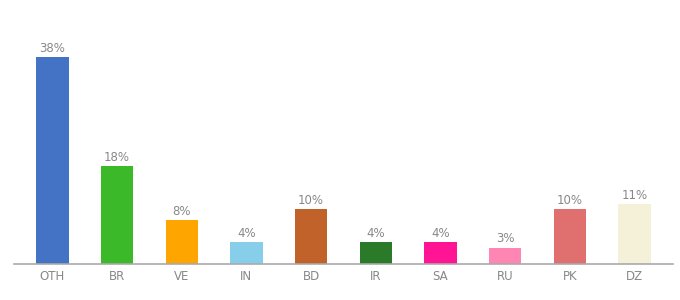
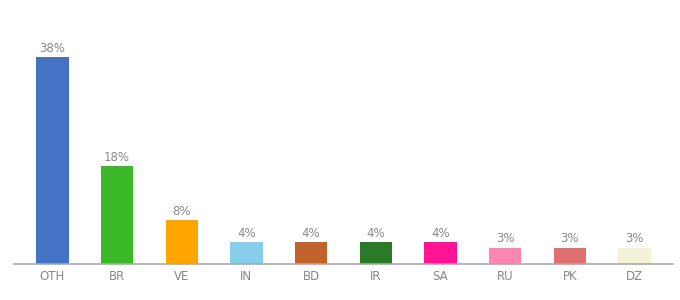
BD: 10% -> 4%
PK: 10% -> 3%
DZ: 11% -> 3%
